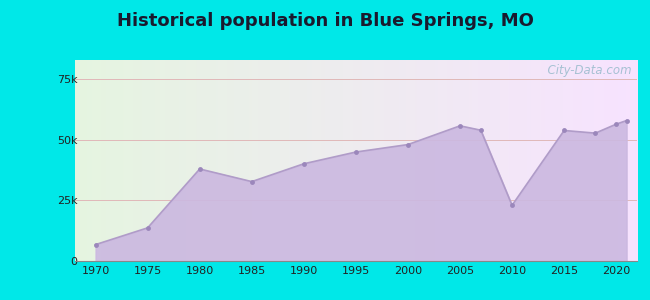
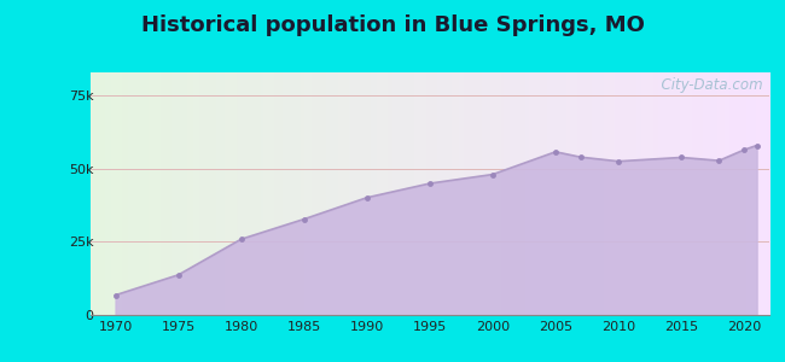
1980: 38.0k -> 25.9k
2010: 23.0k -> 52.6k
